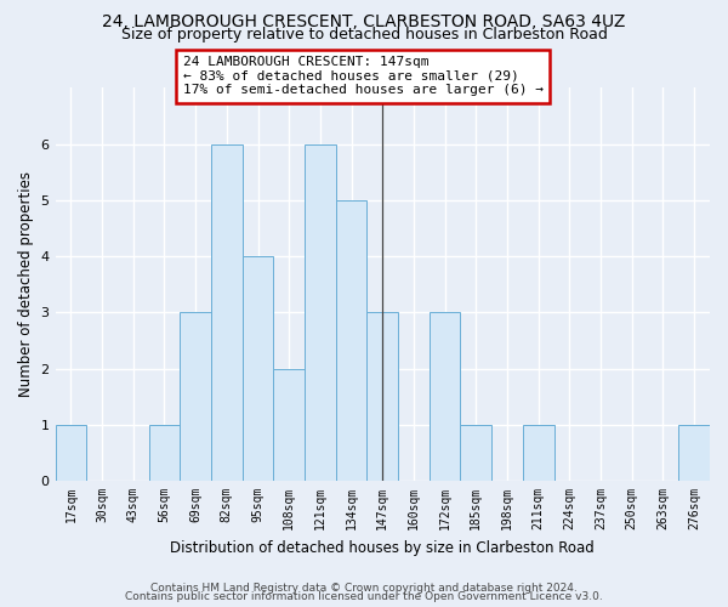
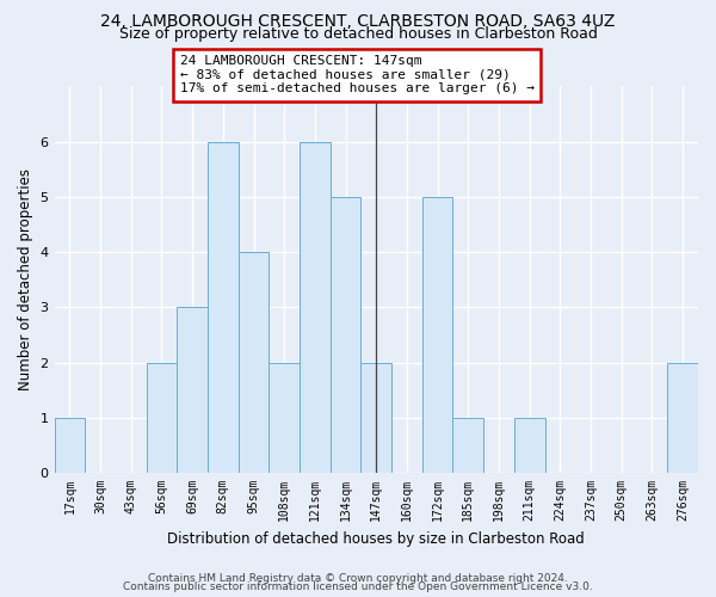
56sqm: 1 -> 2
147sqm: 3 -> 2
172sqm: 3 -> 5
276sqm: 1 -> 2
